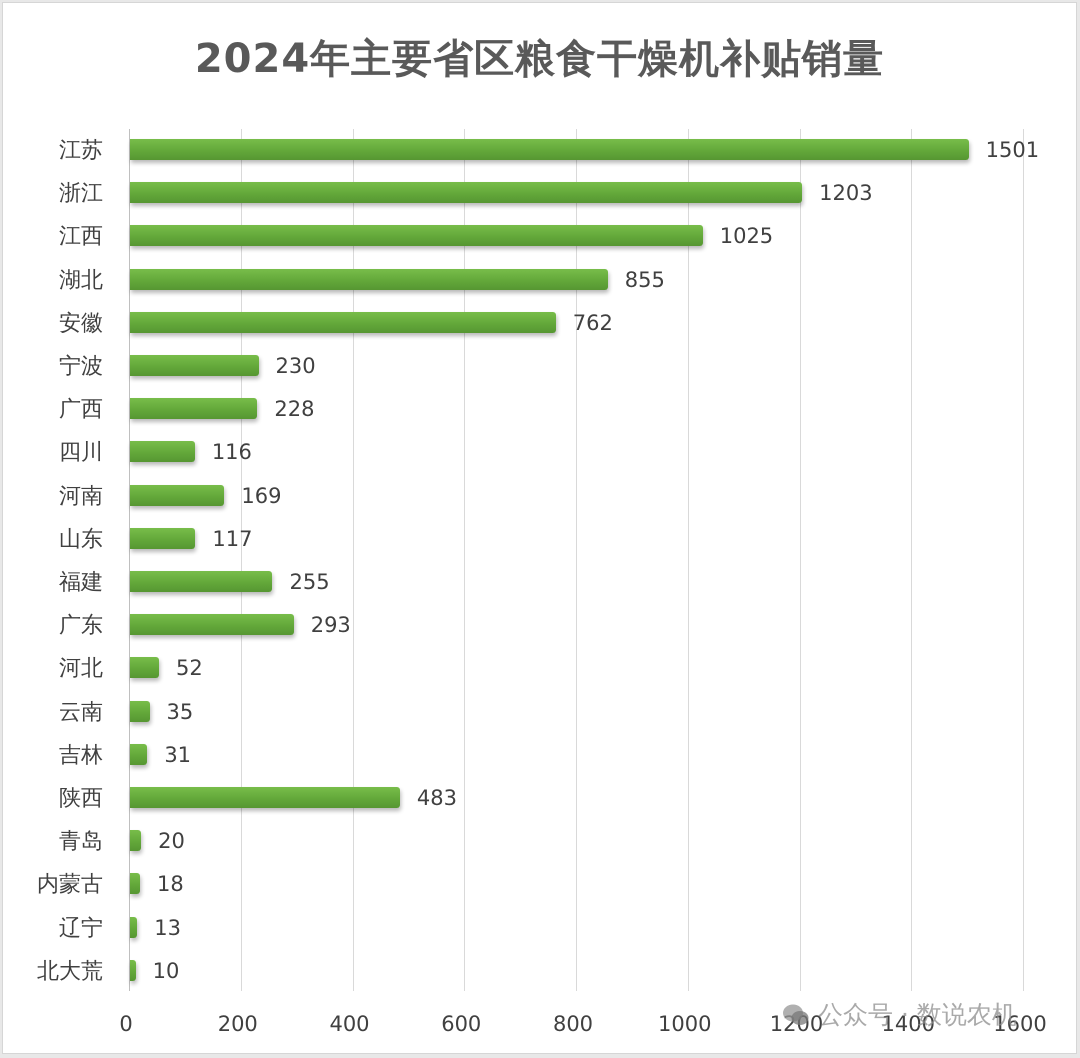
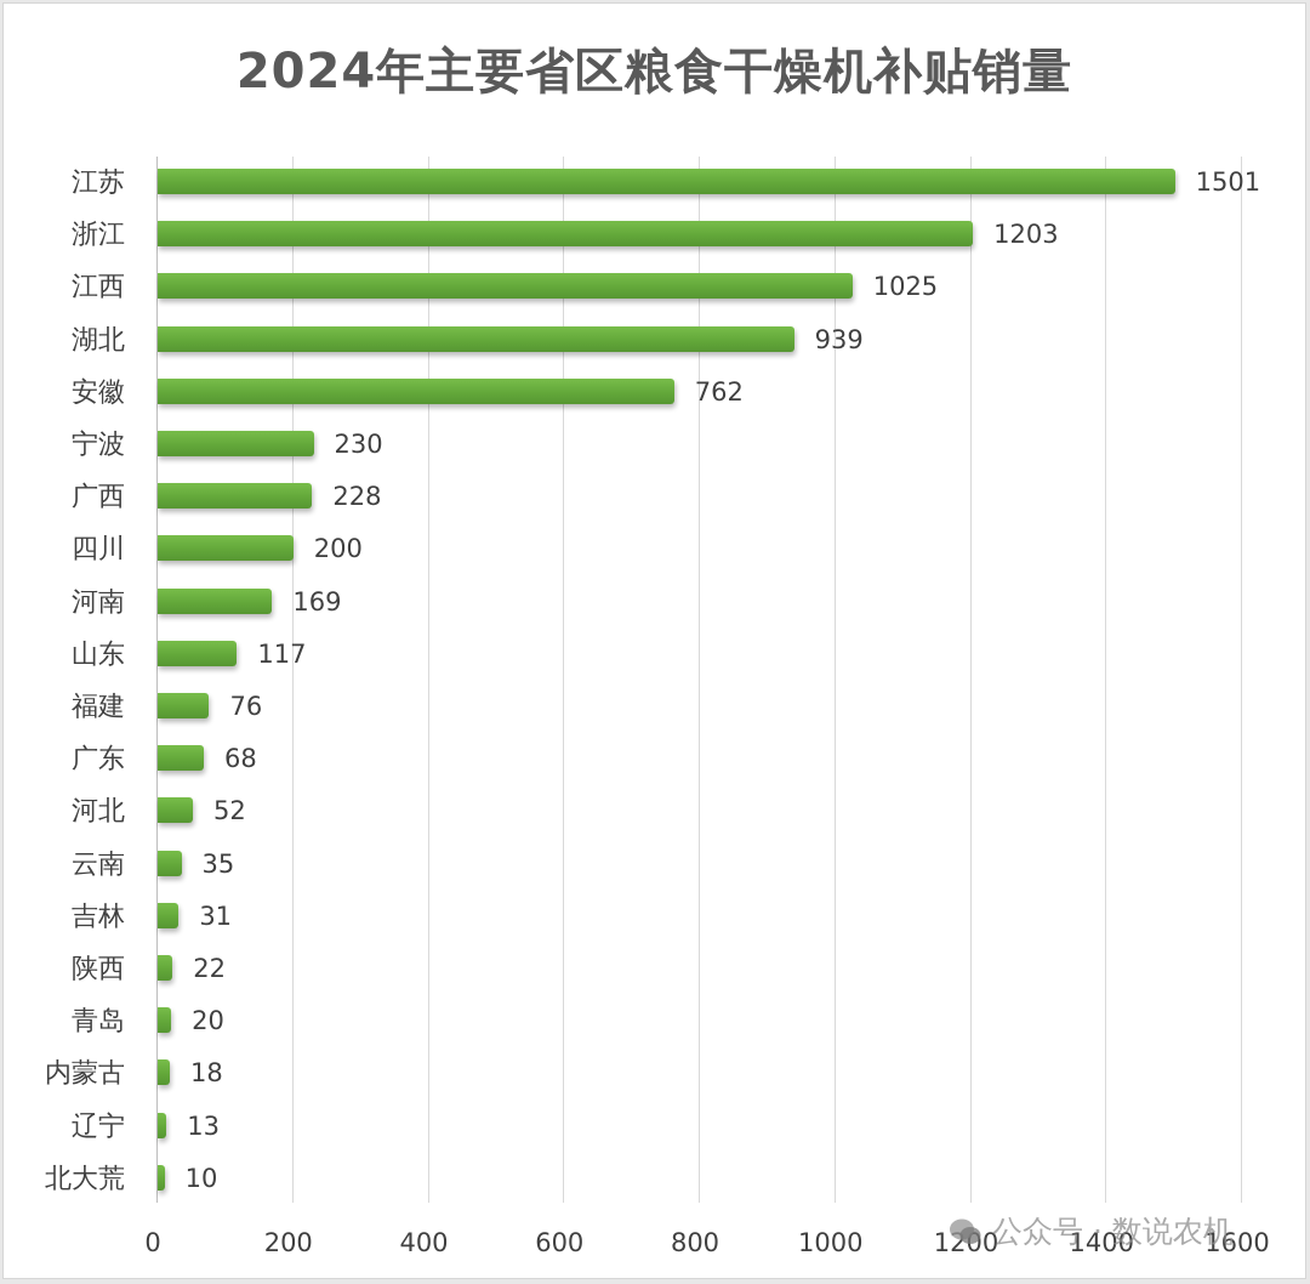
湖北: 855 -> 939
四川: 116 -> 200
福建: 255 -> 76
广东: 293 -> 68
陕西: 483 -> 22
